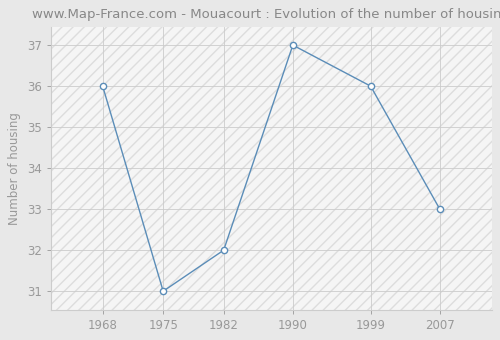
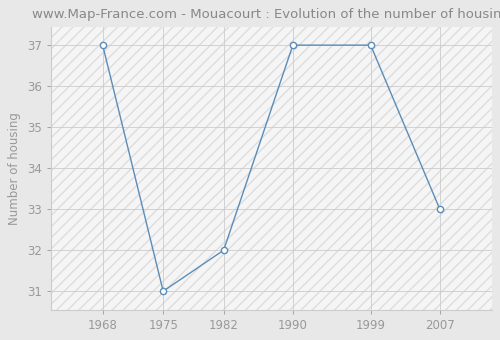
1968: 36 -> 37
1999: 36 -> 37
